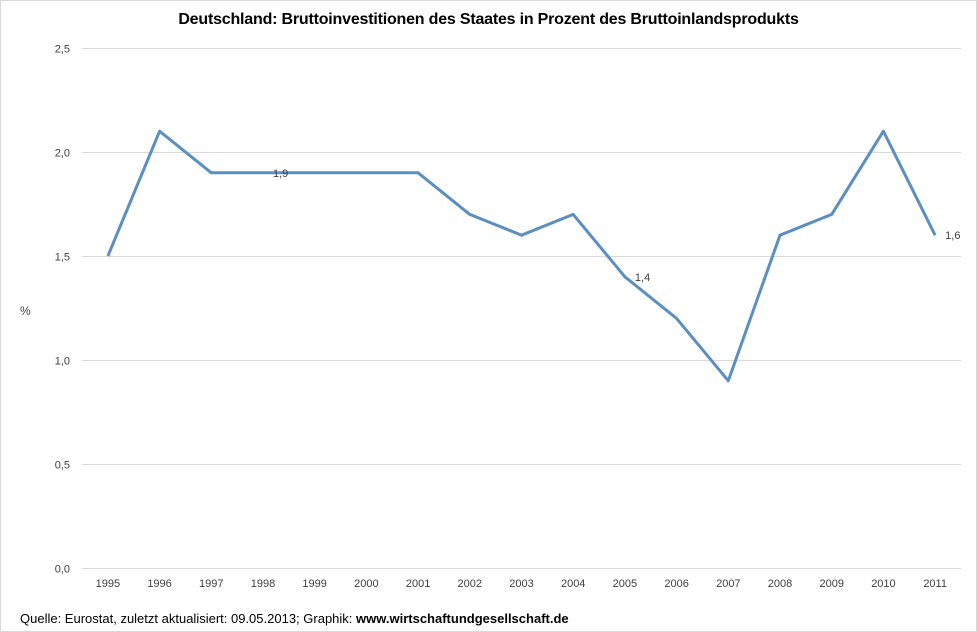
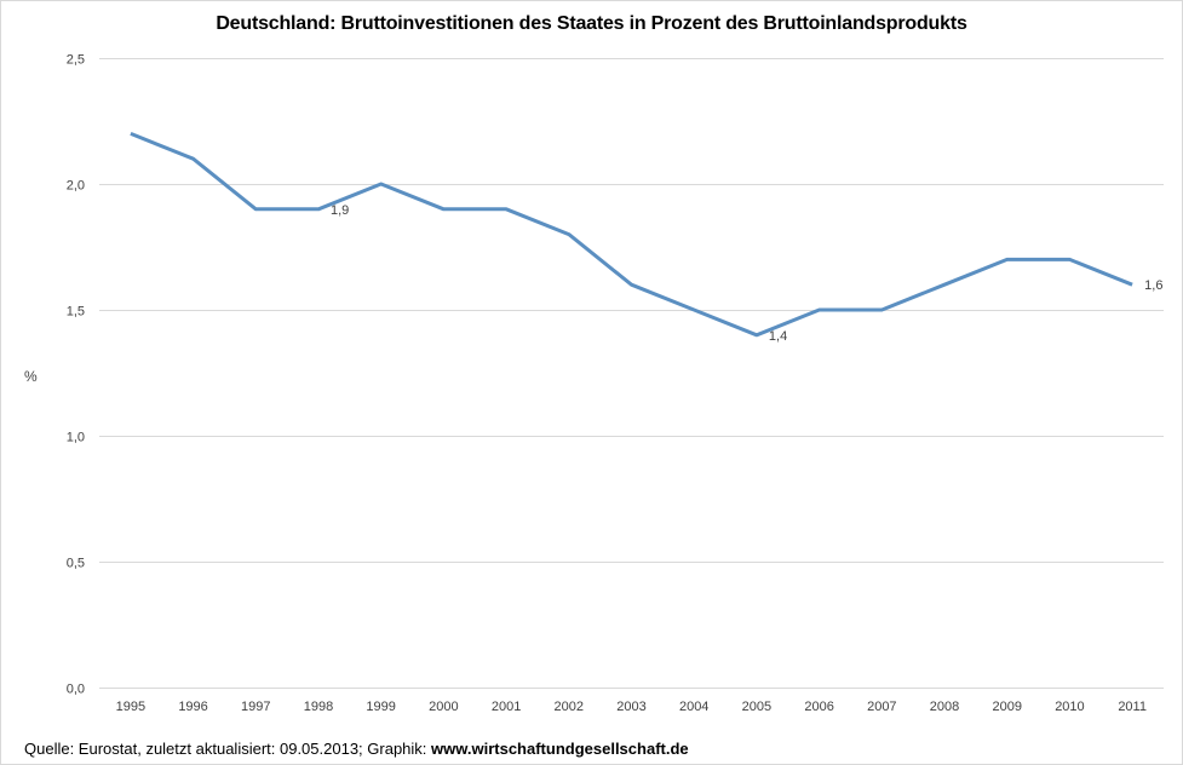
1995: 1,5 -> 2,2
1999: 1,9 -> 2,0
2002: 1,7 -> 1,8
2004: 1,7 -> 1,5
2006: 1,2 -> 1,5
2007: 0,9 -> 1,5
2010: 2,1 -> 1,7
